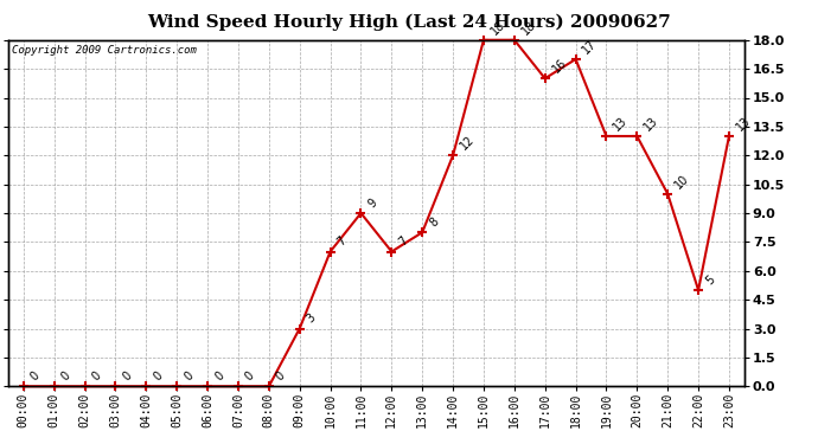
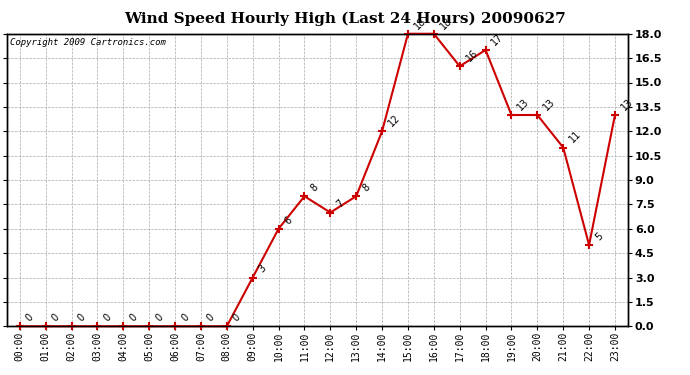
10:00: 7 -> 6
11:00: 9 -> 8
21:00: 10 -> 11
